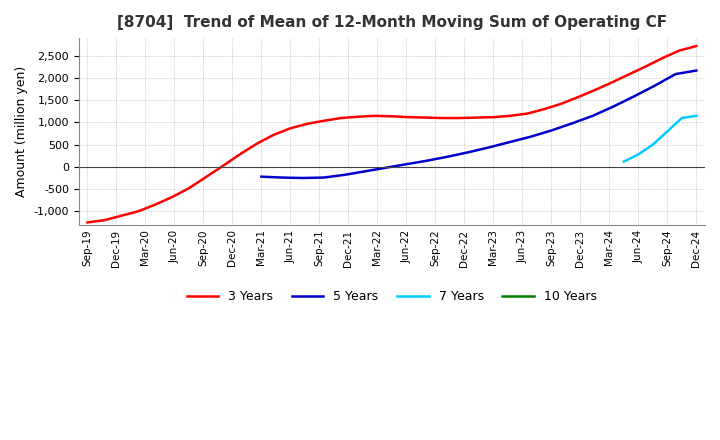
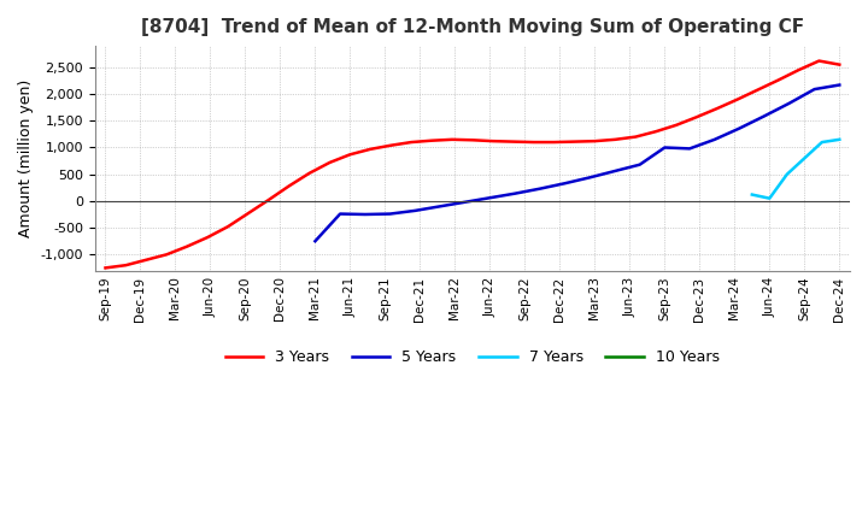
5 Years/Mar-21: -220 -> -750
5 Years/Sep-23: 820 -> 1,000
7 Years/Jun-24: 280 -> 50
3 Years/Dec-24: 2,720 -> 2,550
